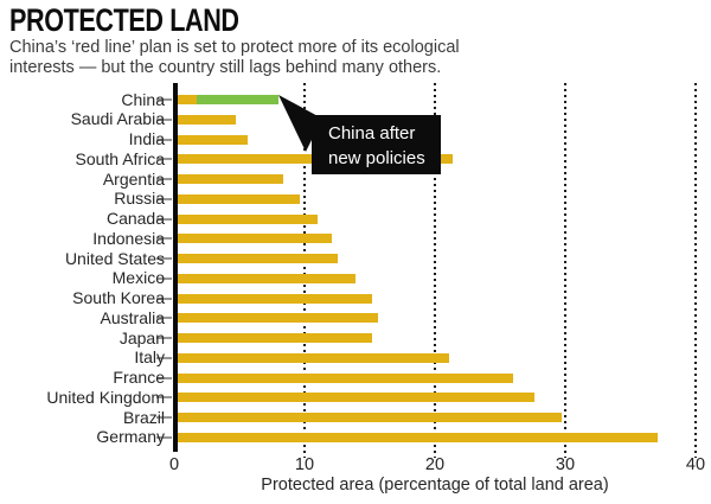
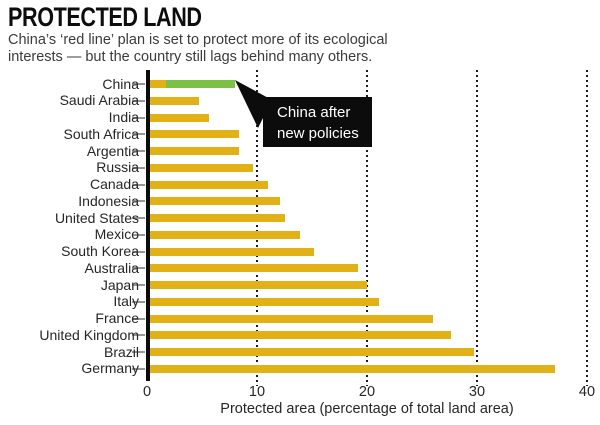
South Africa: 21.4 -> 8.4
Australia: 15.6 -> 19.2
Japan: 15.2 -> 20.0
